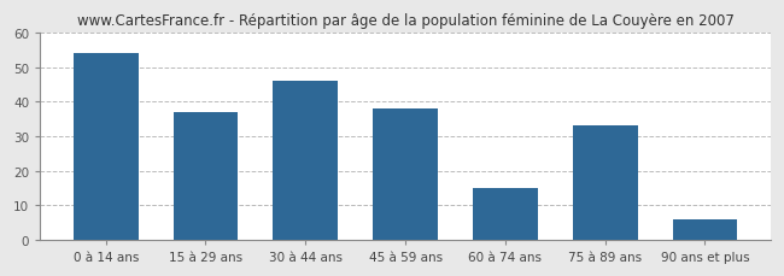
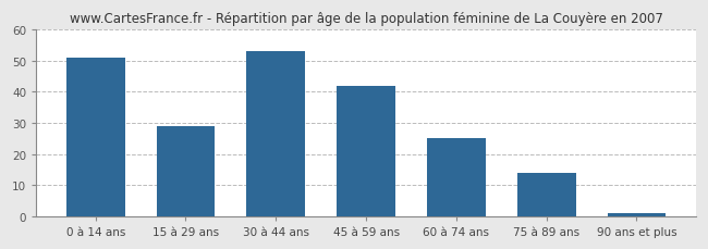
0 à 14 ans: 54 -> 51
15 à 29 ans: 37 -> 29
30 à 44 ans: 46 -> 53
45 à 59 ans: 38 -> 42
60 à 74 ans: 15 -> 25
75 à 89 ans: 33 -> 14
90 ans et plus: 6 -> 1
